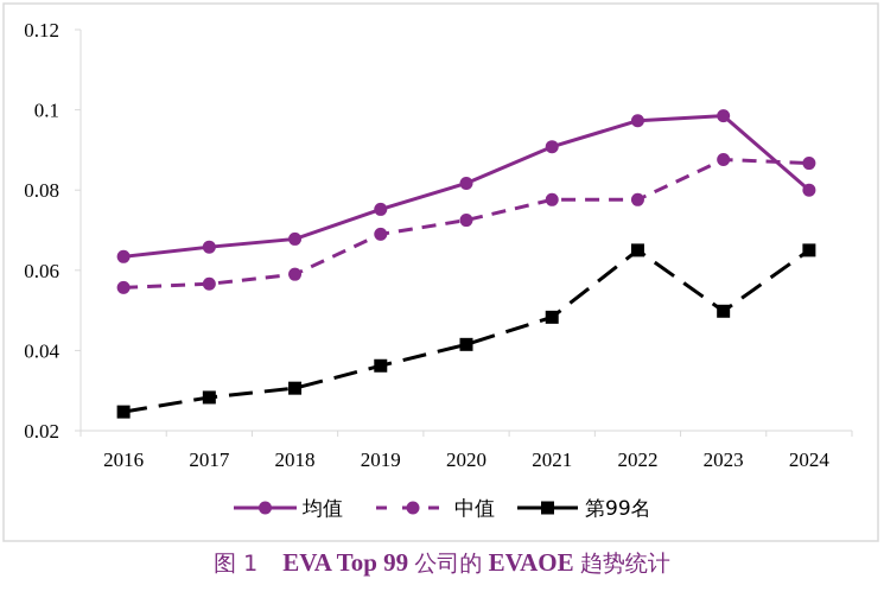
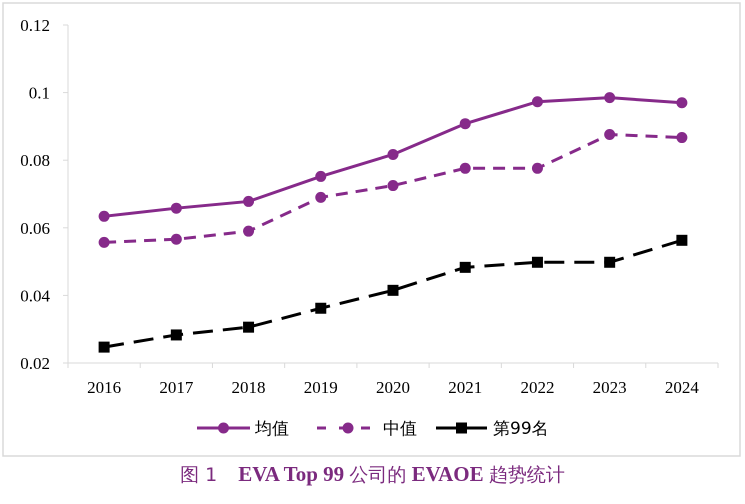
第99名/2022: 0.065 -> 0.050
均值/2024: 0.080 -> 0.097
第99名/2024: 0.065 -> 0.056
